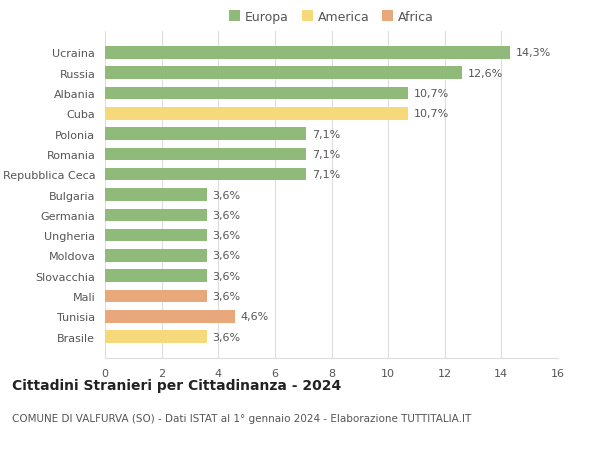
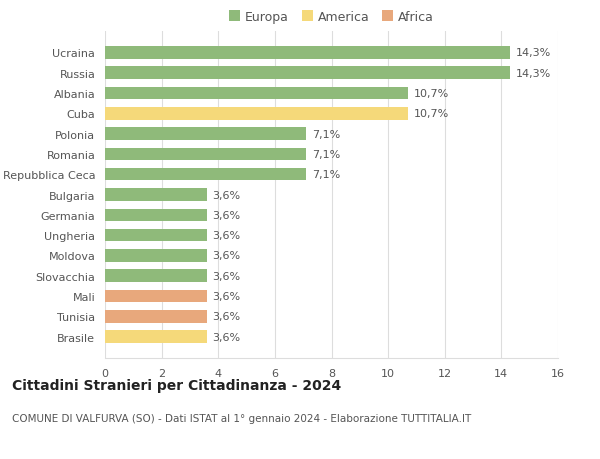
Russia: 12,6% -> 14,3%
Tunisia: 4,6% -> 3,6%
